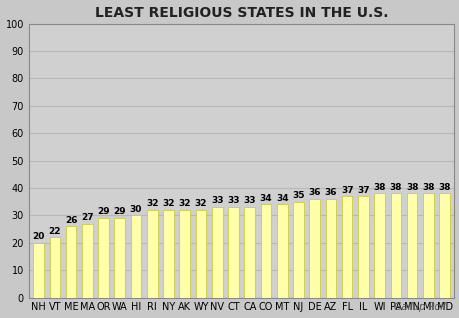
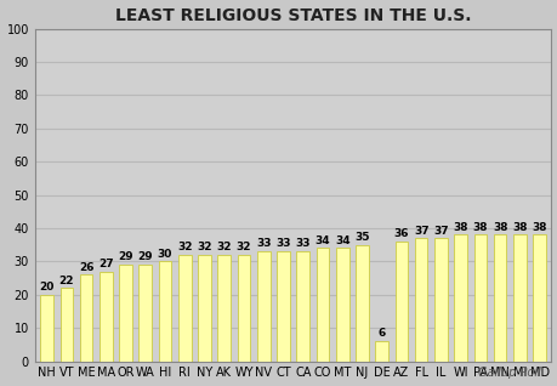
DE: 36 -> 6
